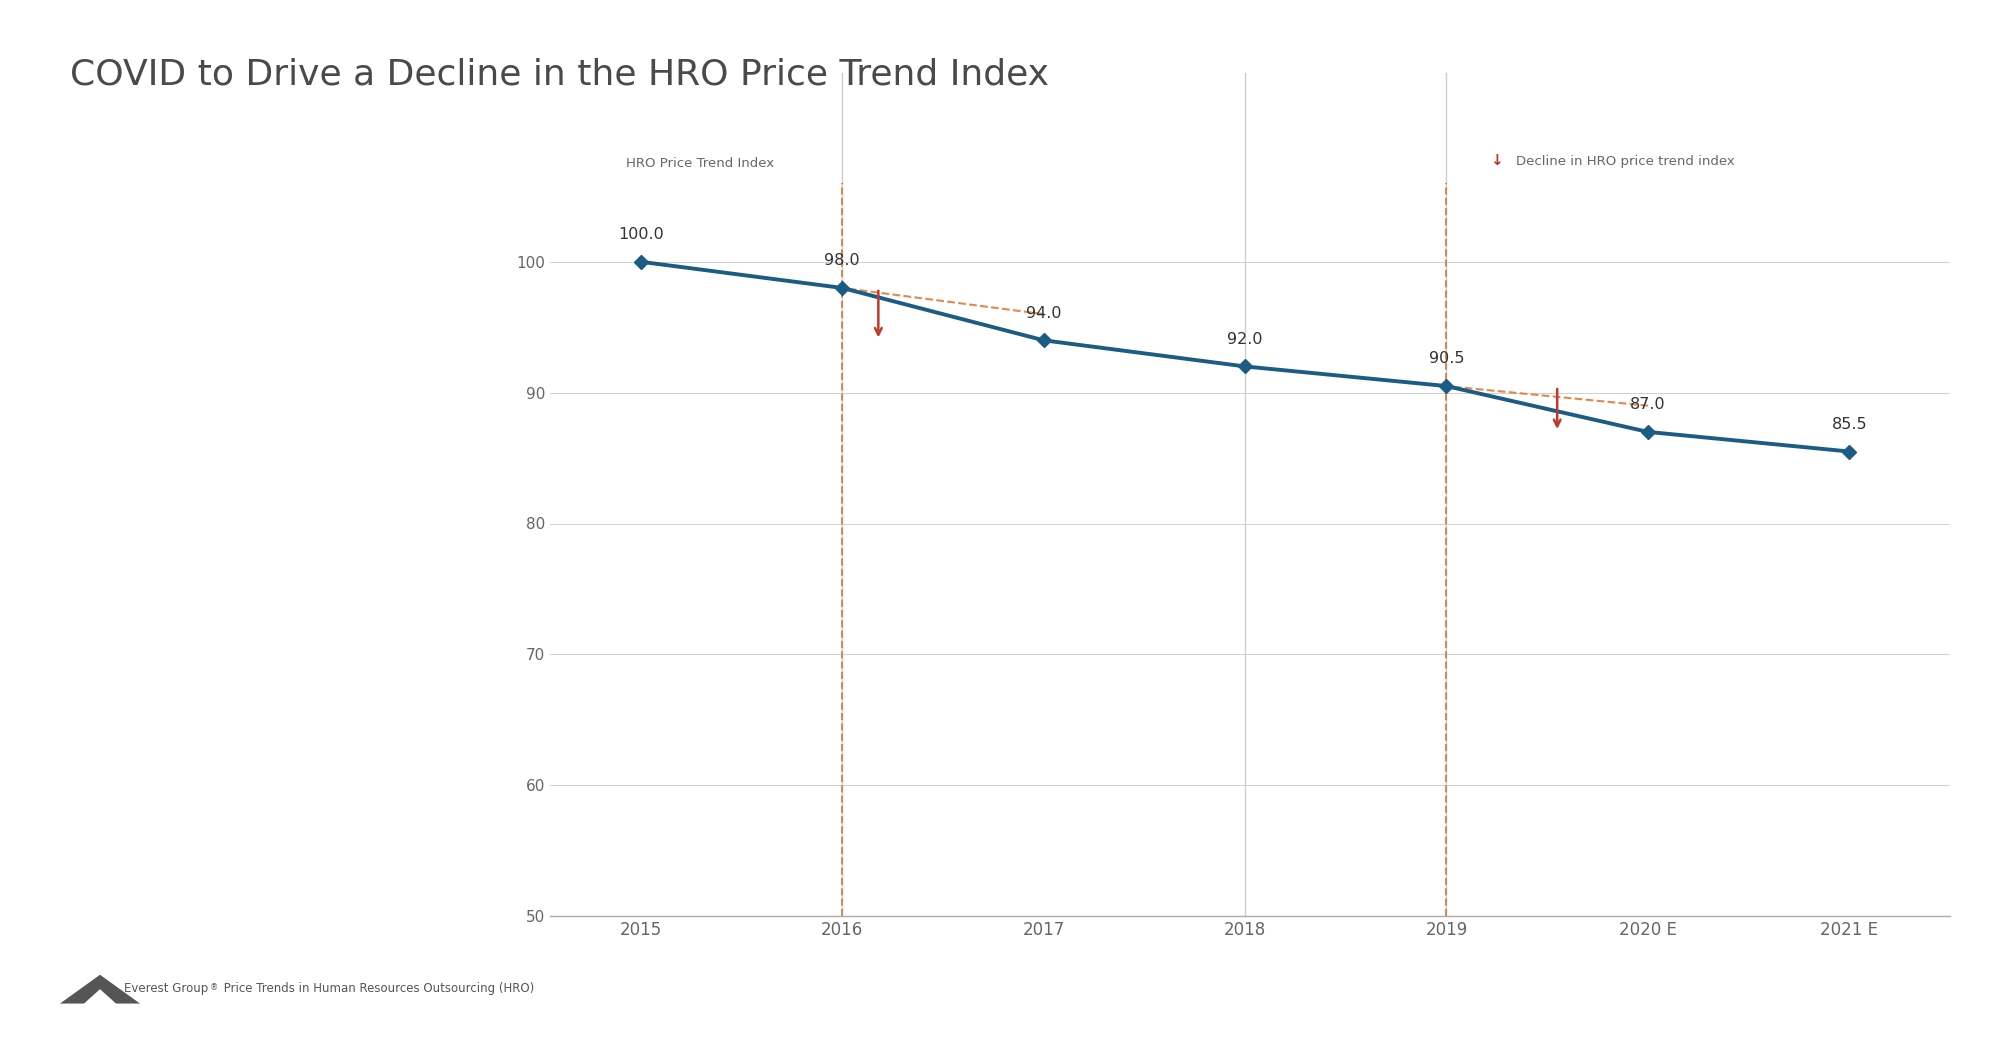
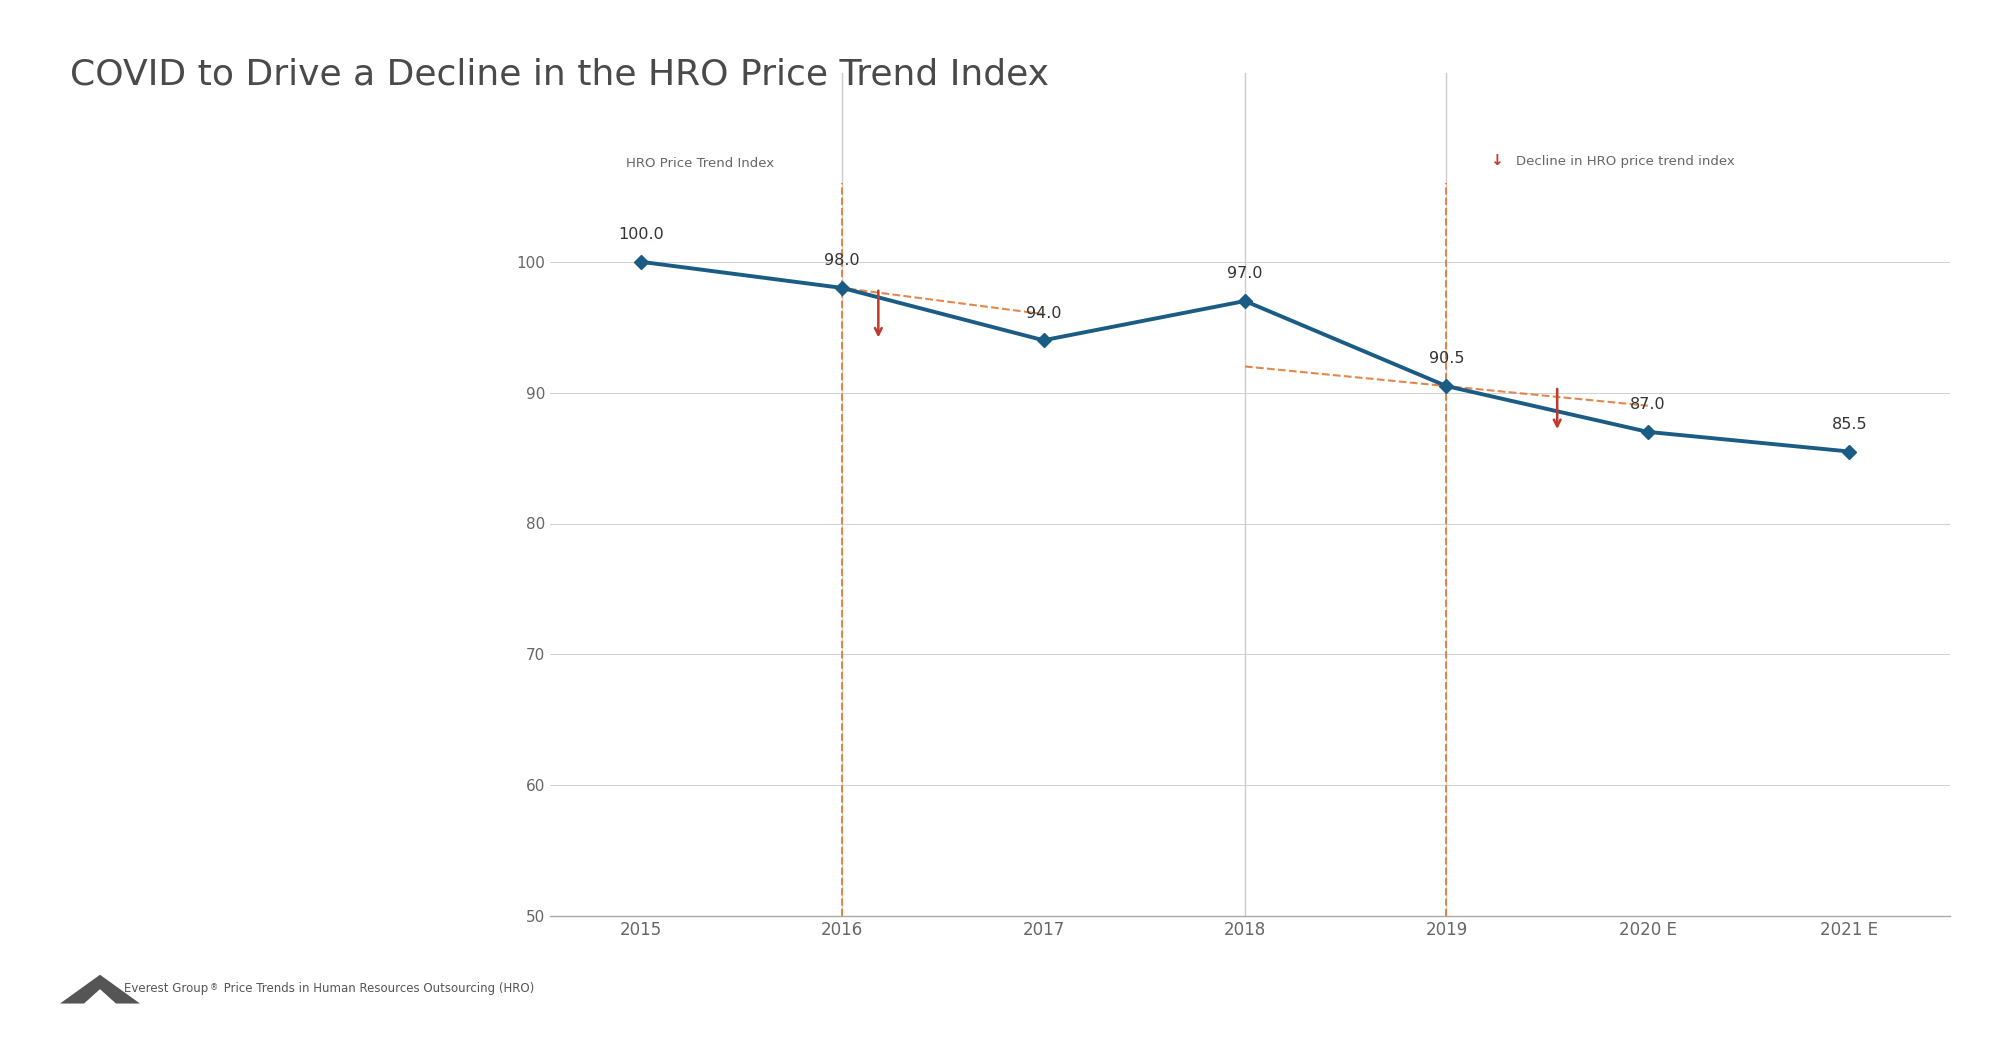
2018: 92.0 -> 97.0
